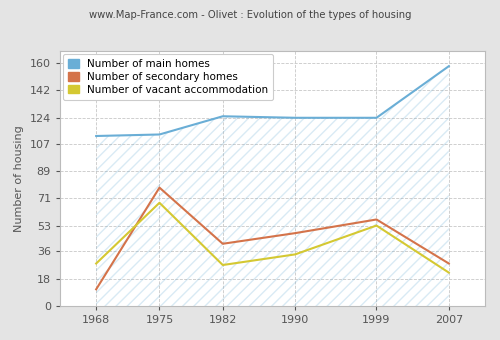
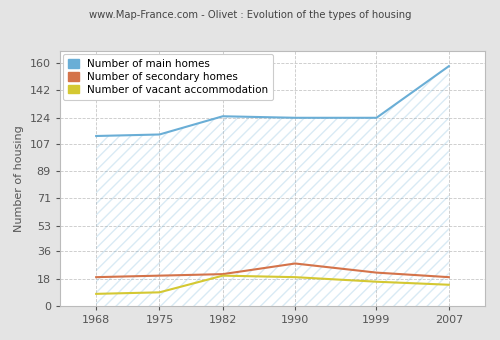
Number of secondary homes/1968: 11 -> 19
Number of vacant accommodation/1968: 28 -> 8
Number of secondary homes/1975: 78 -> 20
Number of vacant accommodation/1975: 68 -> 9
Number of secondary homes/1982: 41 -> 21
Number of vacant accommodation/1982: 27 -> 20
Number of secondary homes/1990: 48 -> 28
Number of vacant accommodation/1990: 34 -> 19
Number of secondary homes/1999: 57 -> 22
Number of vacant accommodation/1999: 53 -> 16
Number of secondary homes/2007: 28 -> 19
Number of vacant accommodation/2007: 22 -> 14
